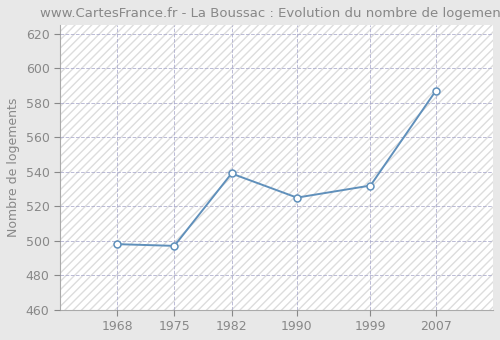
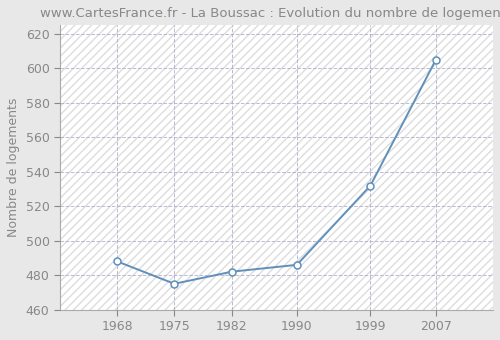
1968: 498 -> 488
1975: 497 -> 475
1982: 539 -> 482
1990: 525 -> 486
2007: 587 -> 605
